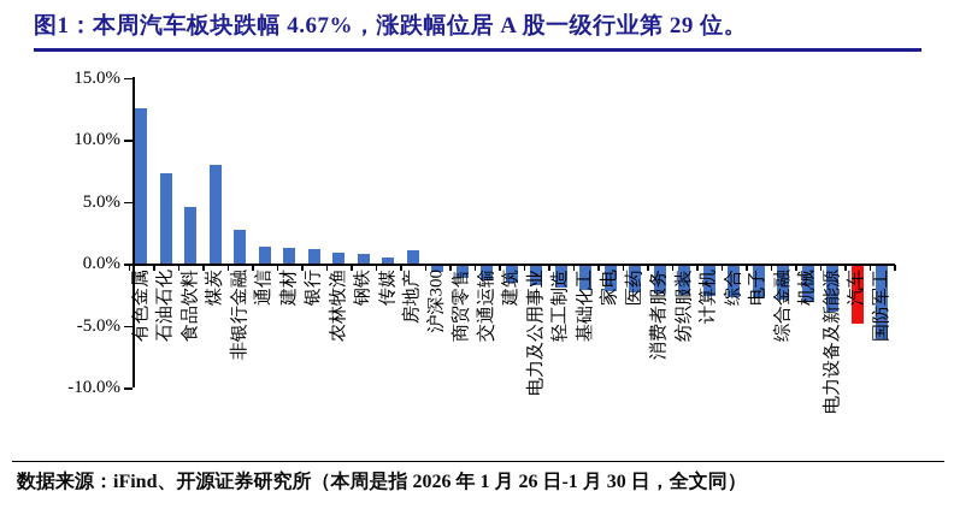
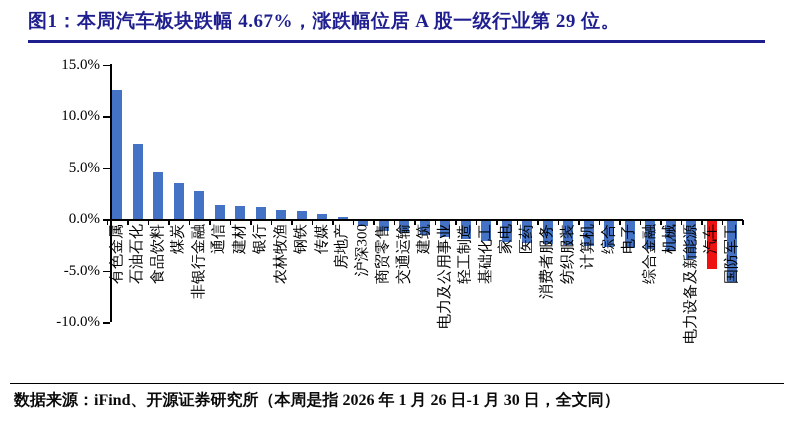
煤炭: 8.0% -> 3.5%
房地产: 1.1% -> 0.2%
